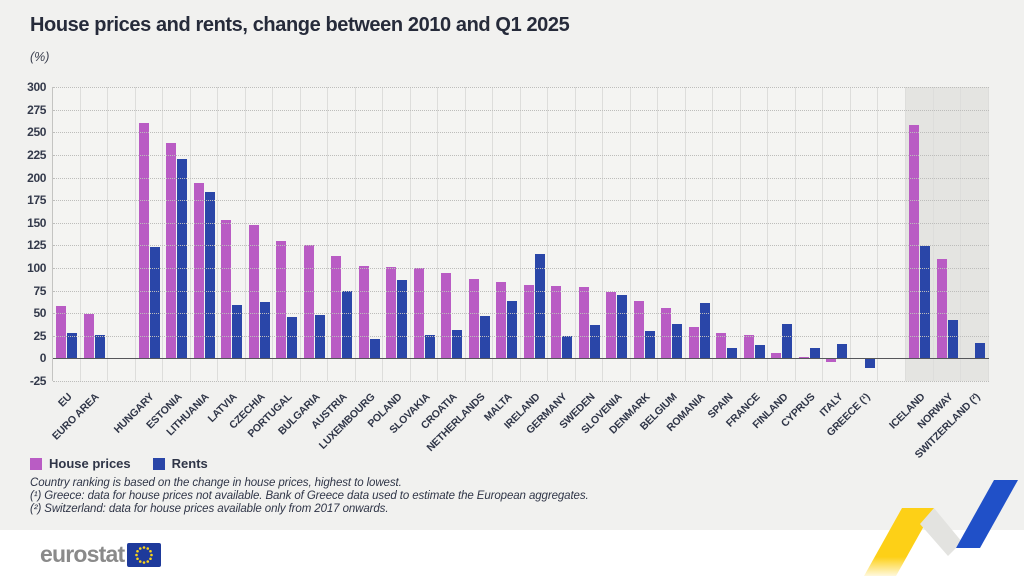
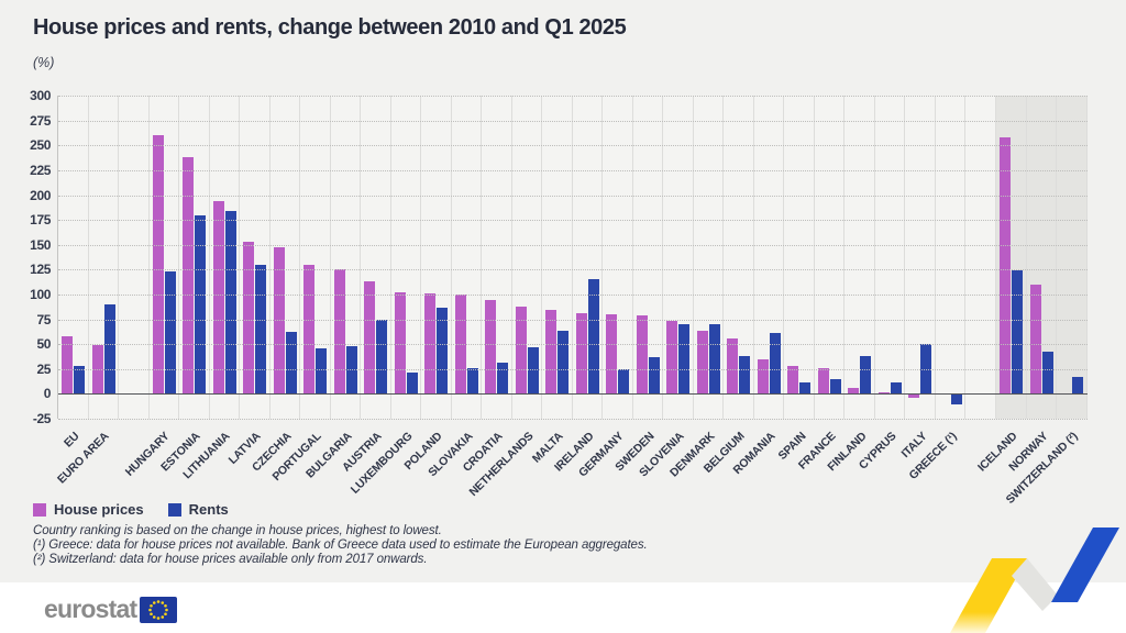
Rents/EURO AREA: 30 -> 90
Rents/ESTONIA: 220 -> 180
Rents/LATVIA: 60 -> 130
Rents/DENMARK: 30 -> 70
Rents/ITALY: 20 -> 50
